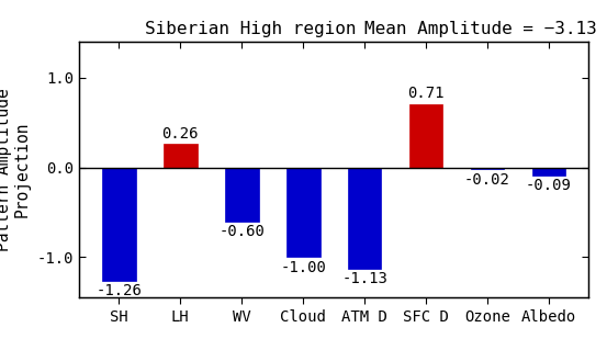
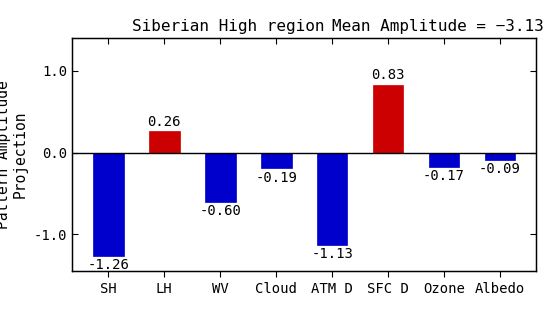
Cloud: -1.00 -> -0.19
SFC D: 0.71 -> 0.83
Ozone: -0.02 -> -0.17
